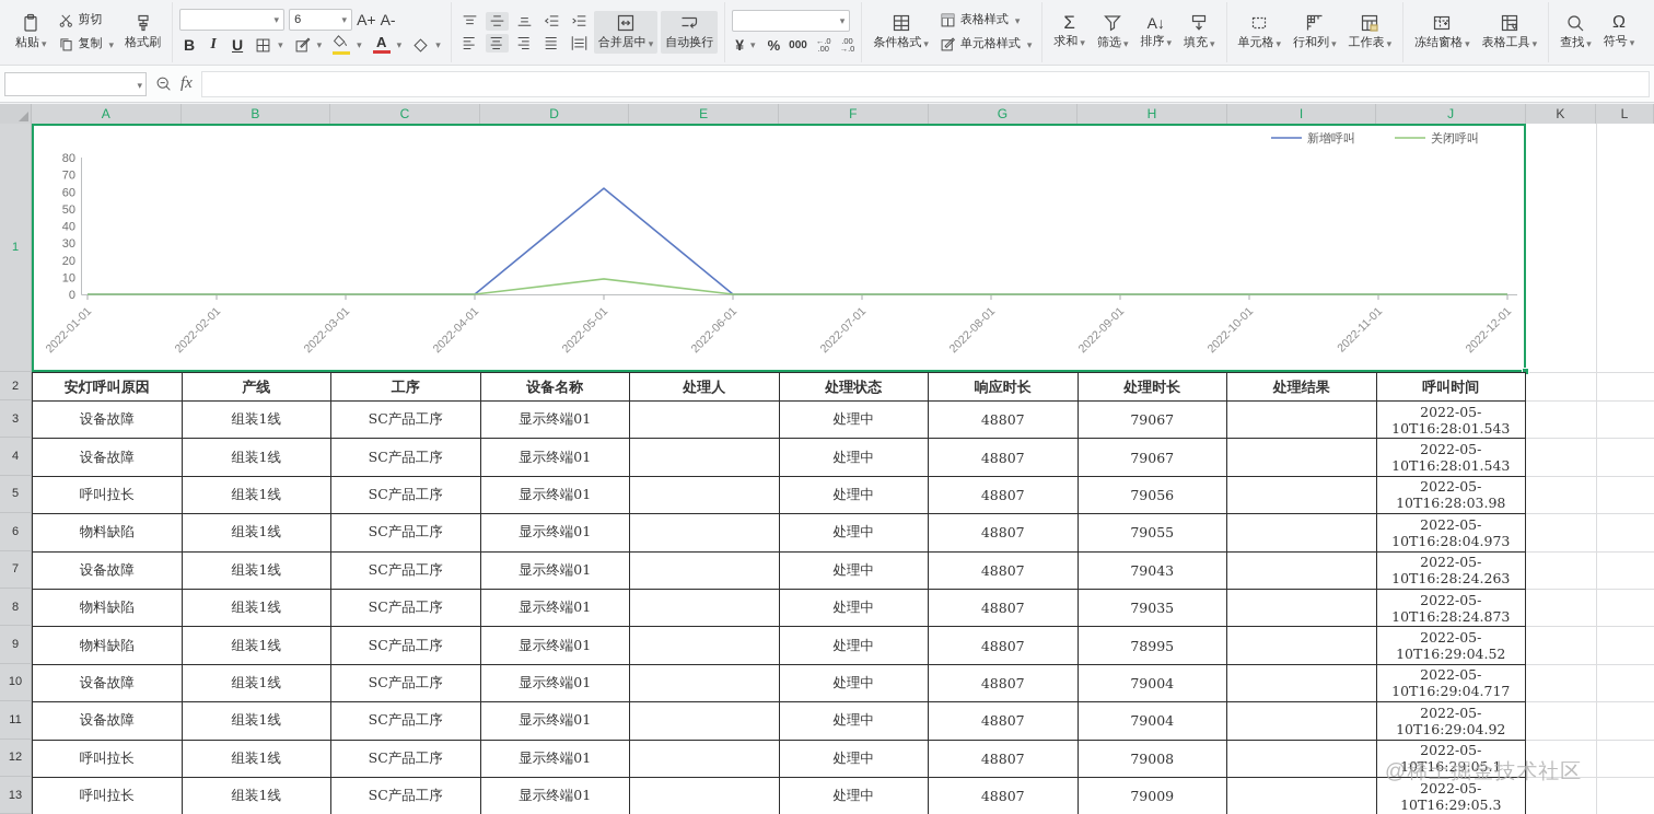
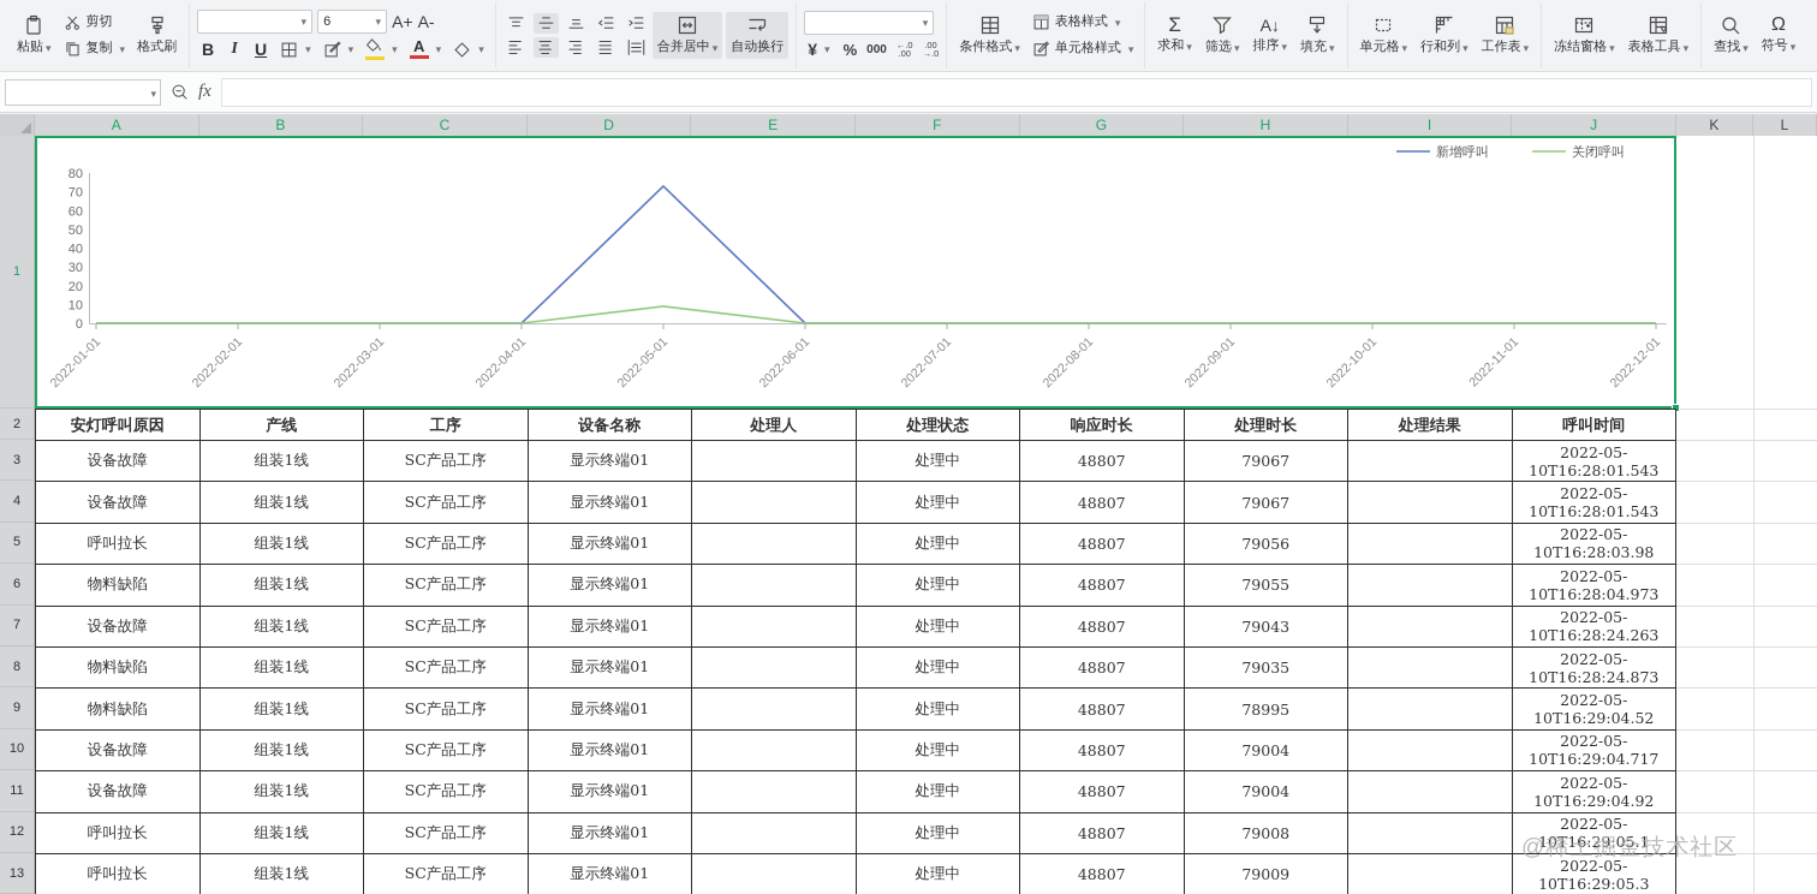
新增呼叫/2022-05-01: 62 -> 73
